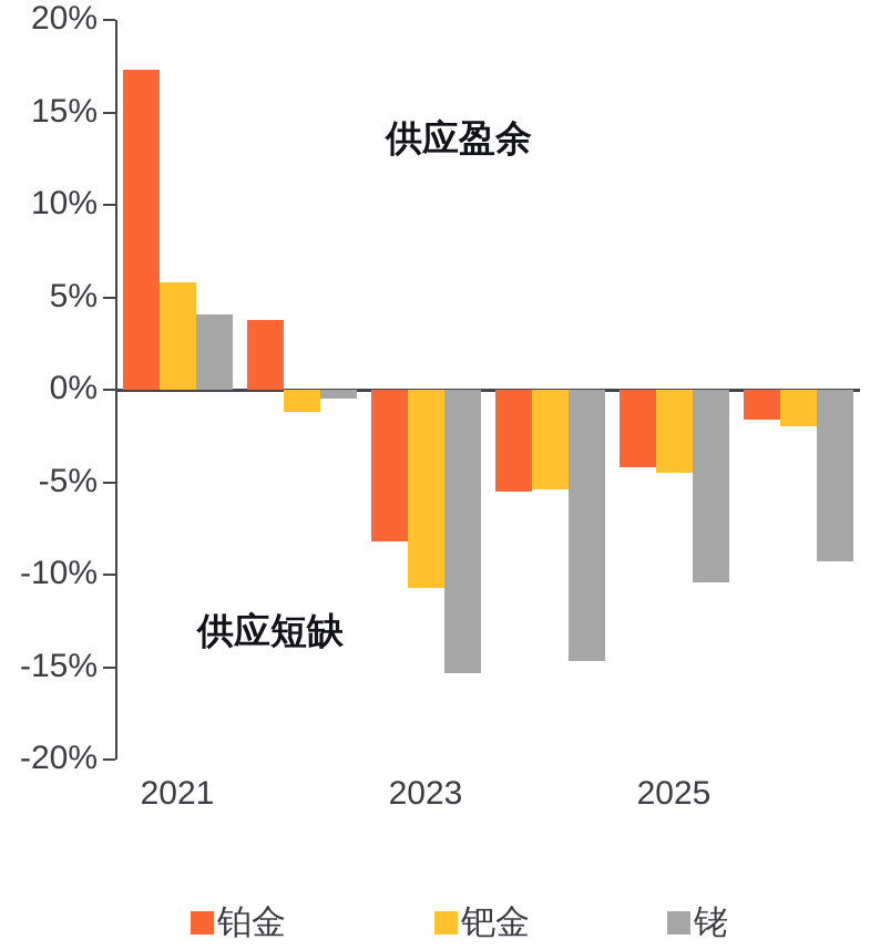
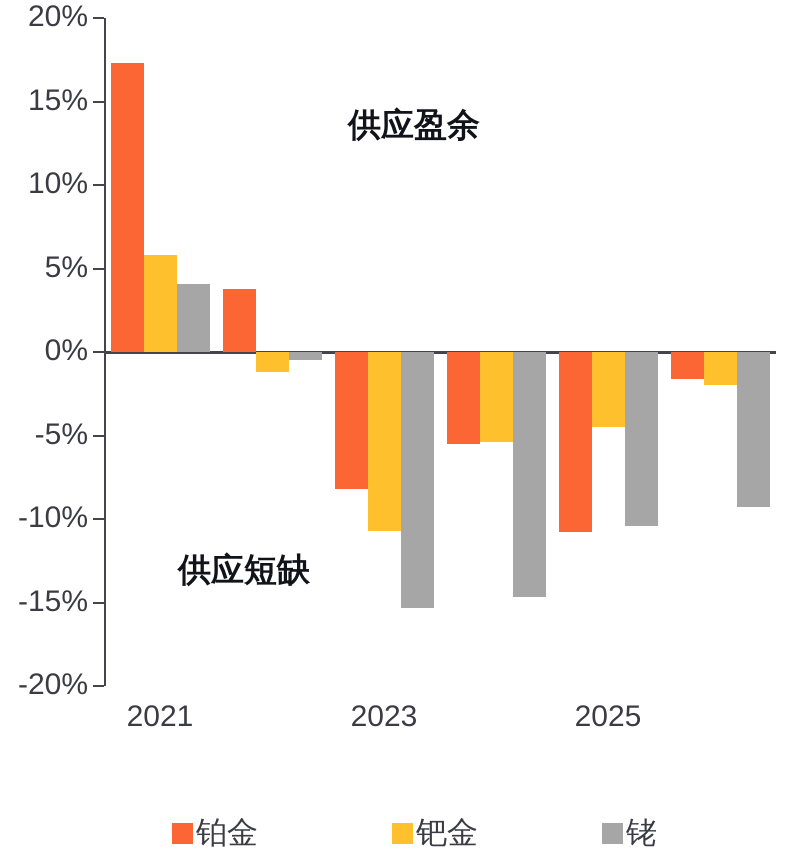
铂金/2025: -4.2% -> -10.8%
